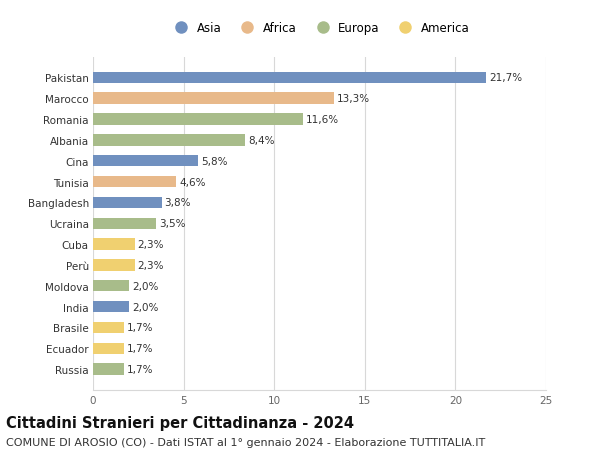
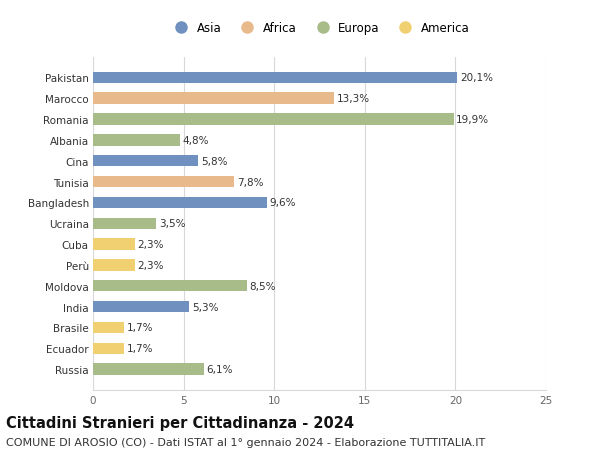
Pakistan: 21,7% -> 20,1%
Romania: 11,6% -> 19,9%
Albania: 8,4% -> 4,8%
Tunisia: 4,6% -> 7,8%
Bangladesh: 3,8% -> 9,6%
Moldova: 2,0% -> 8,5%
India: 2,0% -> 5,3%
Russia: 1,7% -> 6,1%
